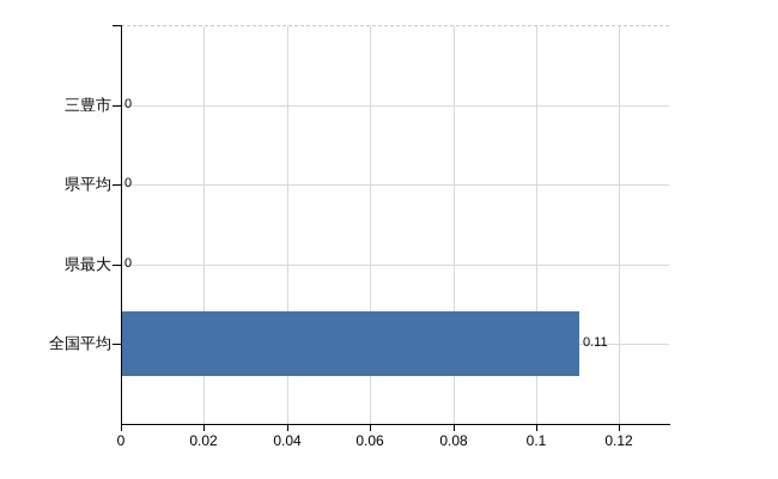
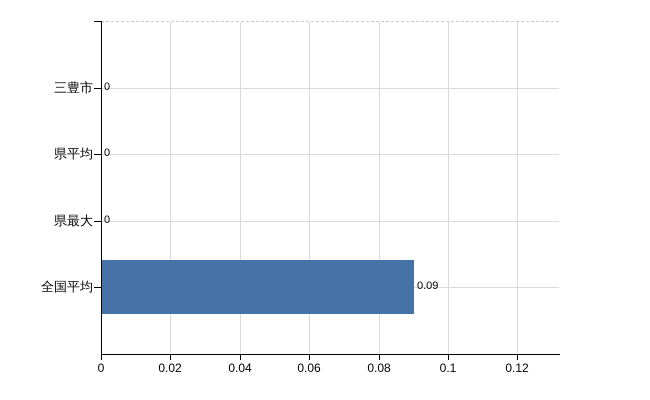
全国平均: 0.11 -> 0.09
